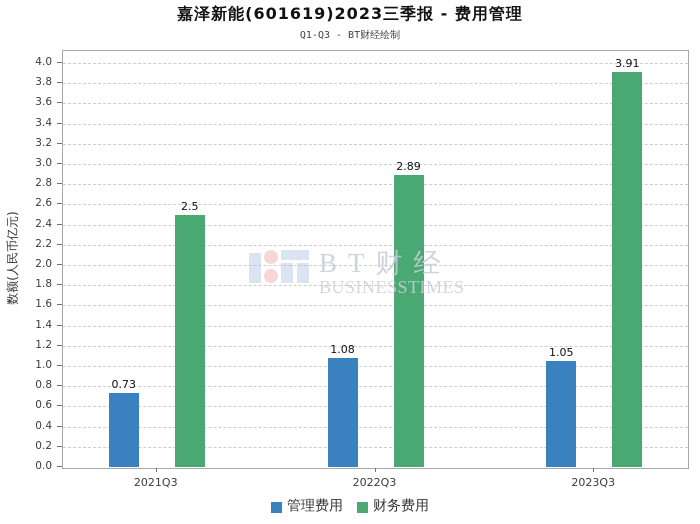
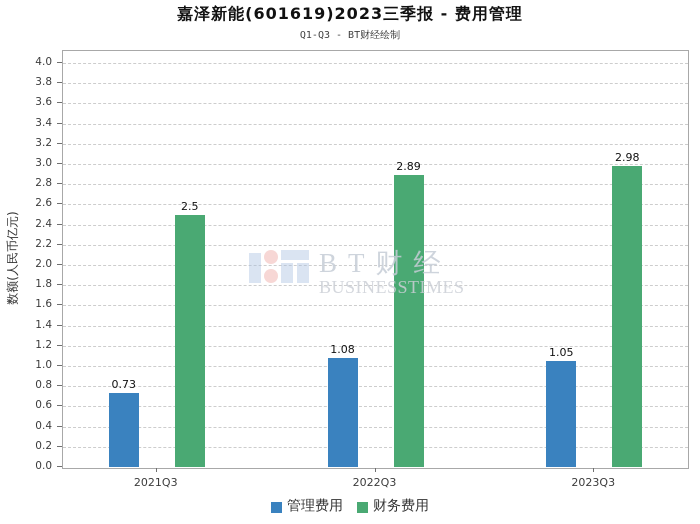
财务费用/2023Q3: 3.91 -> 2.98
